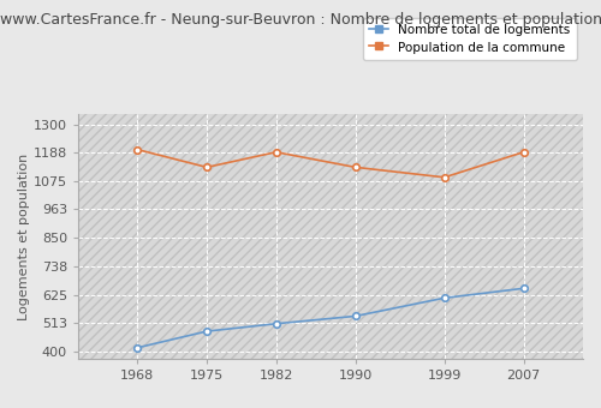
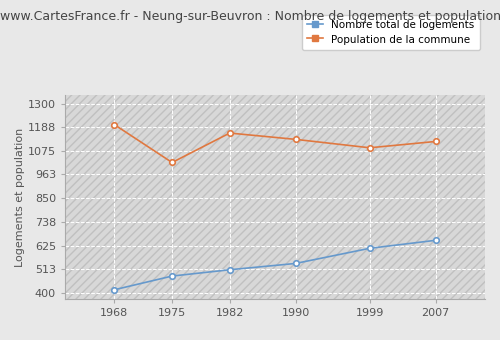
Population de la commune/1975: 1130 -> 1020
Population de la commune/1982: 1190 -> 1160
Population de la commune/2007: 1190 -> 1120
